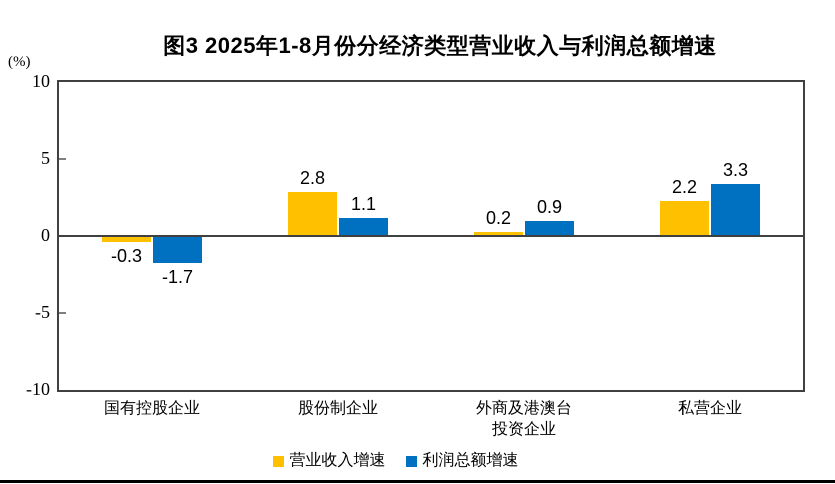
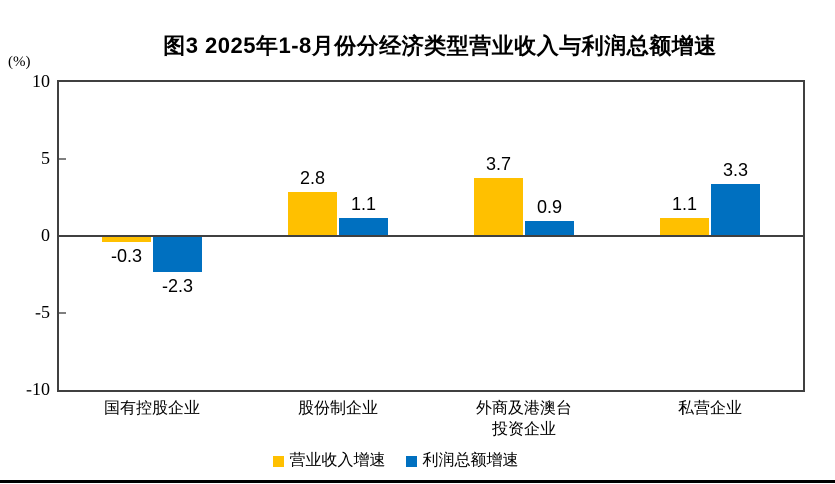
利润总额增速/国有控股企业: -1.7 -> -2.3
营业收入增速/外商及港澳台投资企业: 0.2 -> 3.7
营业收入增速/私营企业: 2.2 -> 1.1
